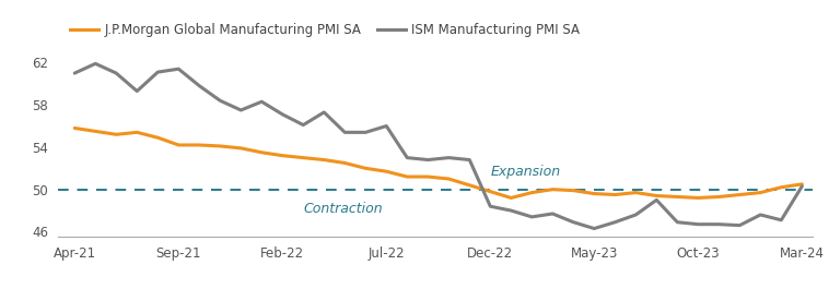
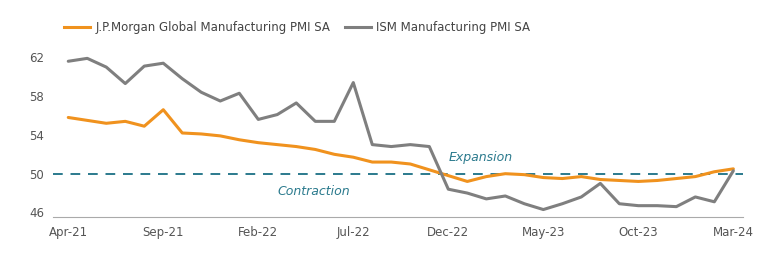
ISM Manufacturing PMI SA/Apr-21: 61.0 -> 61.6
J.P.Morgan Global Manufacturing PMI SA/Sep-21: 54.2 -> 56.6
ISM Manufacturing PMI SA/Feb-22: 57.1 -> 55.6
ISM Manufacturing PMI SA/Jul-22: 56.0 -> 59.4
